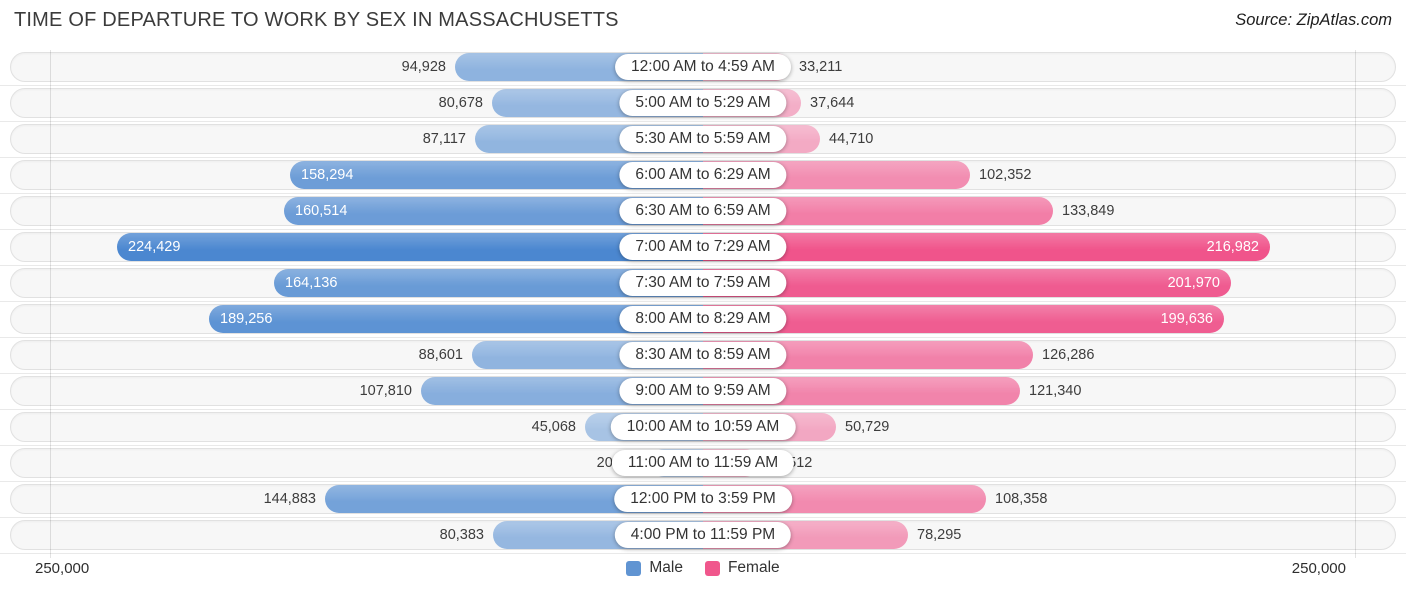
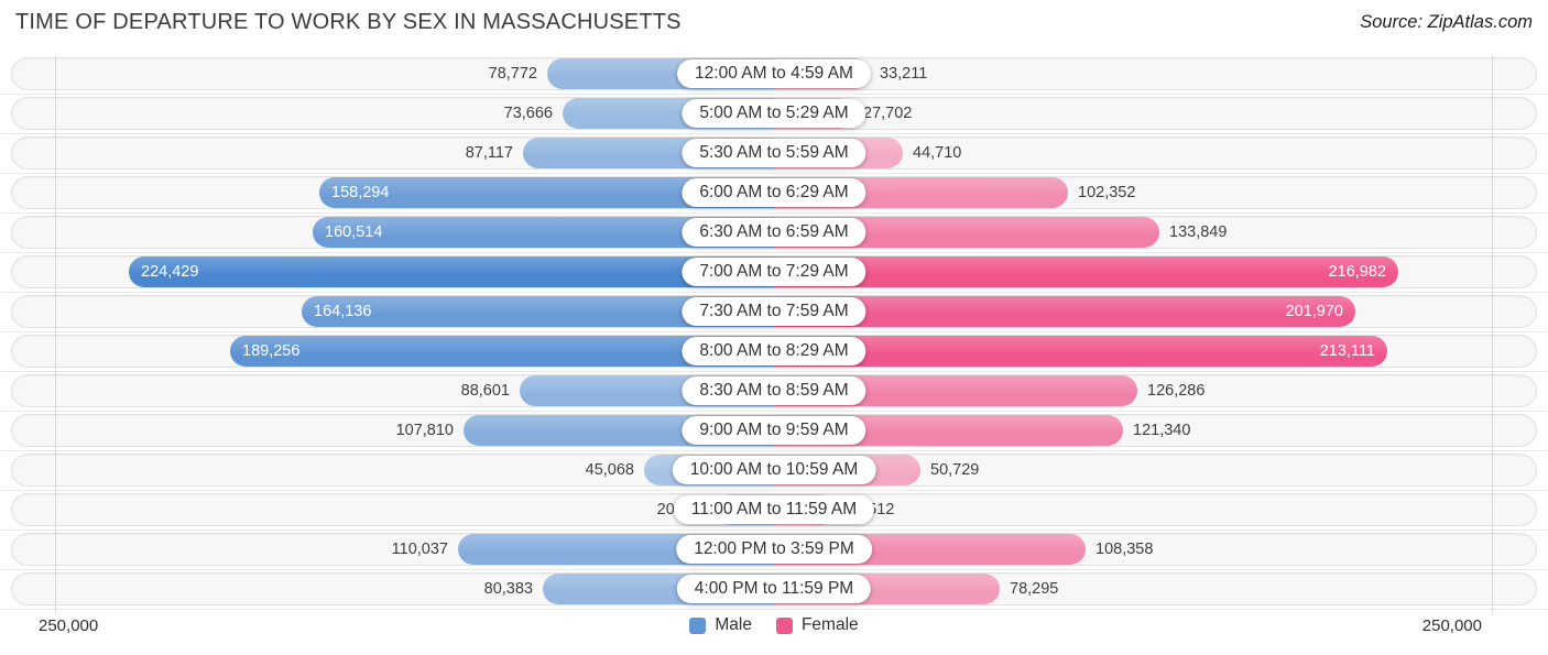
Male/12:00 AM to 4:59 AM: 94,928 -> 78,772
Male/5:00 AM to 5:29 AM: 80,678 -> 73,666
Female/5:00 AM to 5:29 AM: 37,644 -> 27,702
Female/8:00 AM to 8:29 AM: 199,636 -> 213,111
Male/12:00 PM to 3:59 PM: 144,883 -> 110,037
